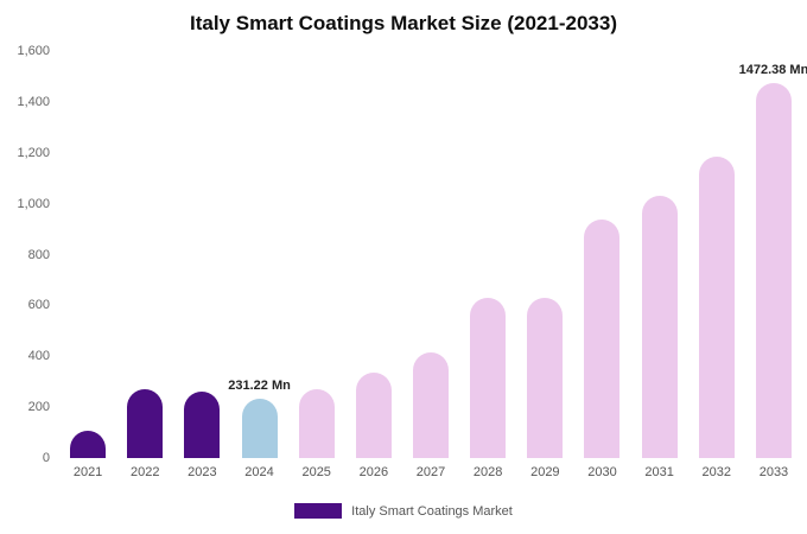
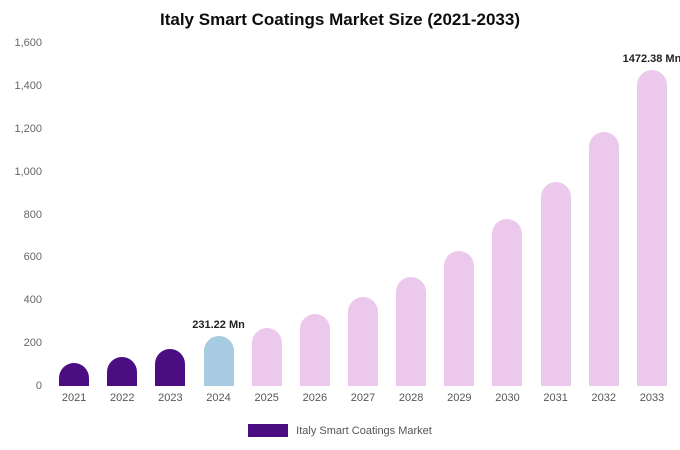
2022: 270 -> 140
2023: 260 -> 170
2028: 630 -> 510
2030: 940 -> 780
2031: 1030 -> 950
